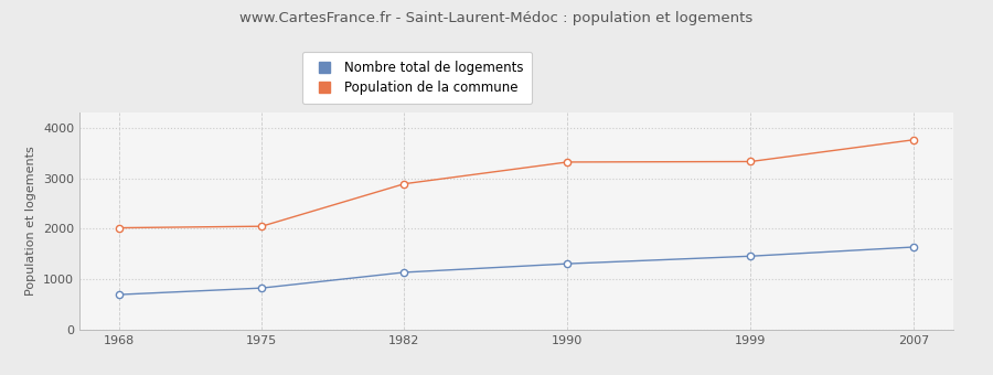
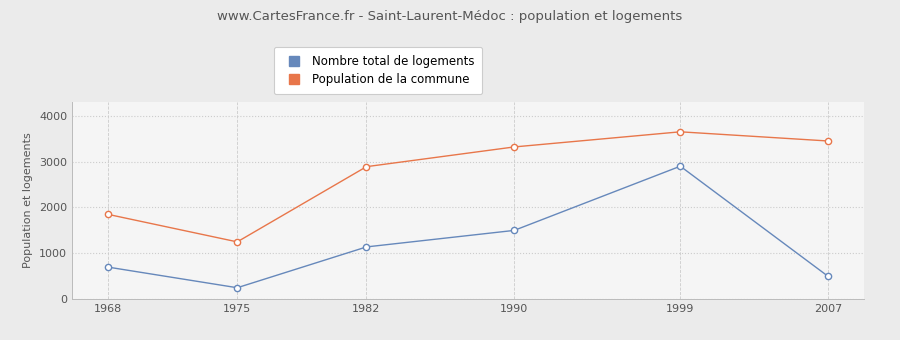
Population de la commune/1968: 2020 -> 1850
Nombre total de logements/1975: 830 -> 250
Population de la commune/1975: 2050 -> 1250
Nombre total de logements/1990: 1310 -> 1500
Nombre total de logements/1999: 1460 -> 2900
Population de la commune/1999: 3330 -> 3650
Nombre total de logements/2007: 1640 -> 500
Population de la commune/2007: 3760 -> 3450
